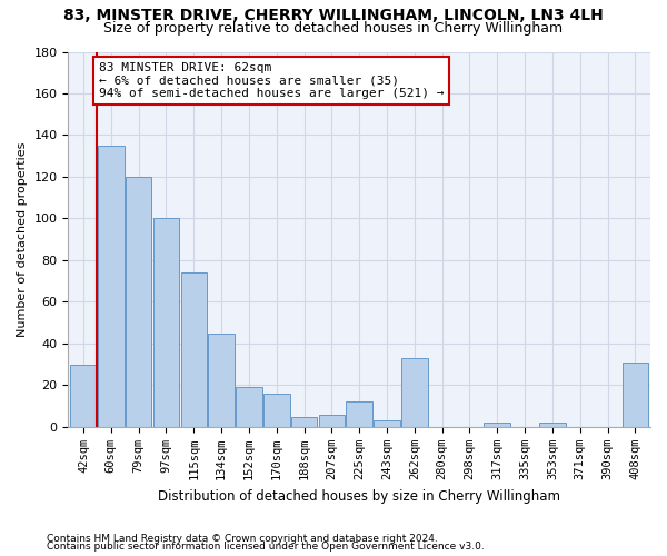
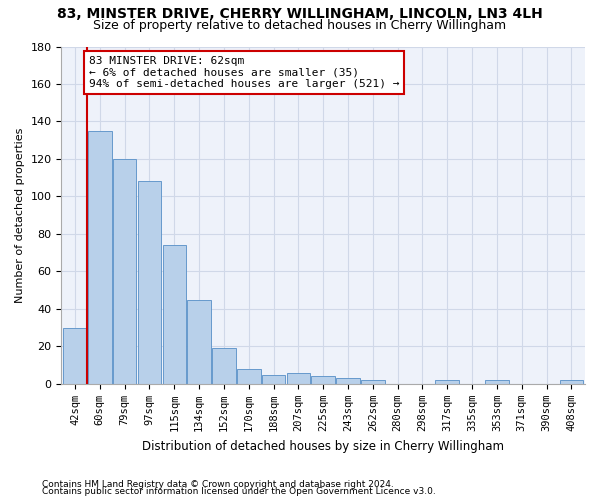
97sqm: 100 -> 108
170sqm: 16 -> 8
225sqm: 12 -> 4
262sqm: 33 -> 2
408sqm: 31 -> 2
